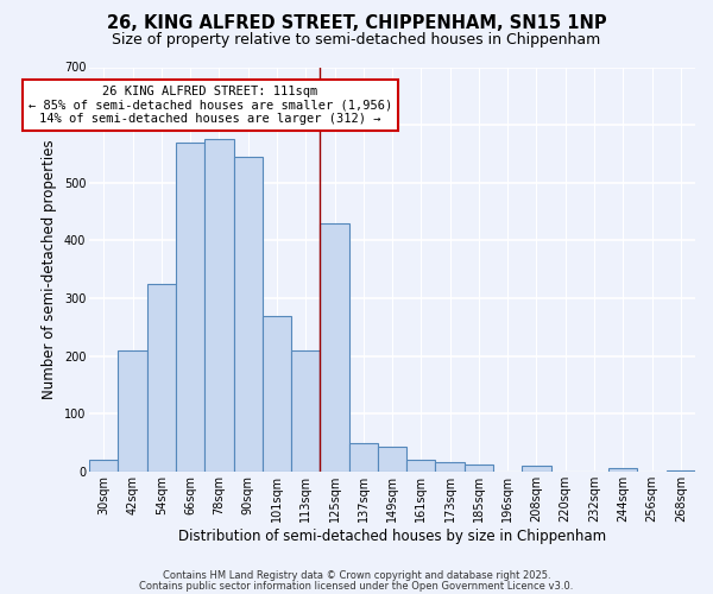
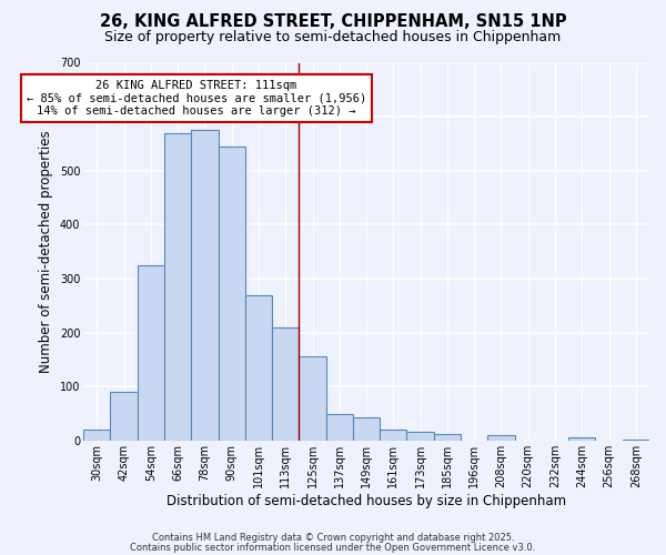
42sqm: 210 -> 90
125sqm: 430 -> 155
